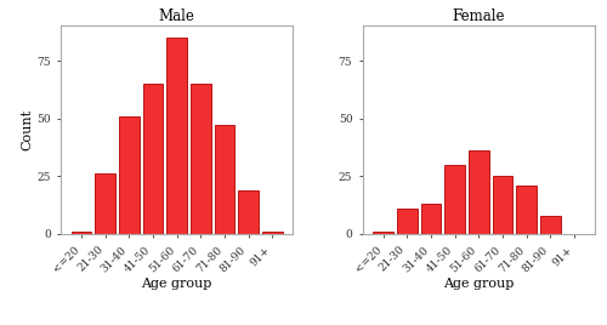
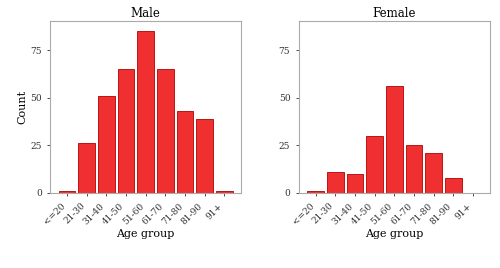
Male/71-80: 47 -> 43
Male/81-90: 19 -> 39
Female/31-40: 13 -> 10
Female/51-60: 36 -> 56
